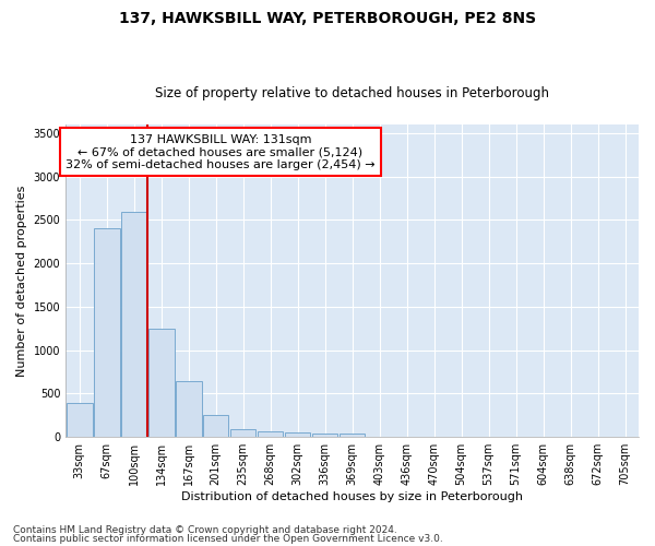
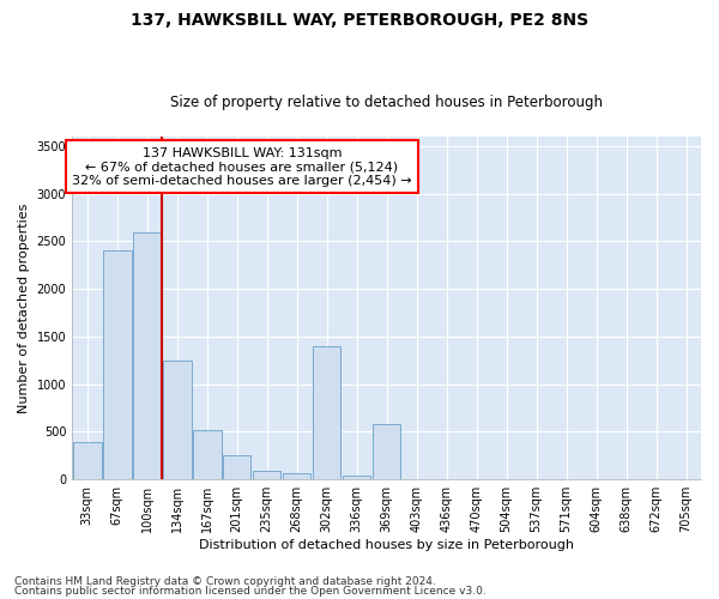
167sqm: 640 -> 520
302sqm: 60 -> 1400
369sqm: 40 -> 580
